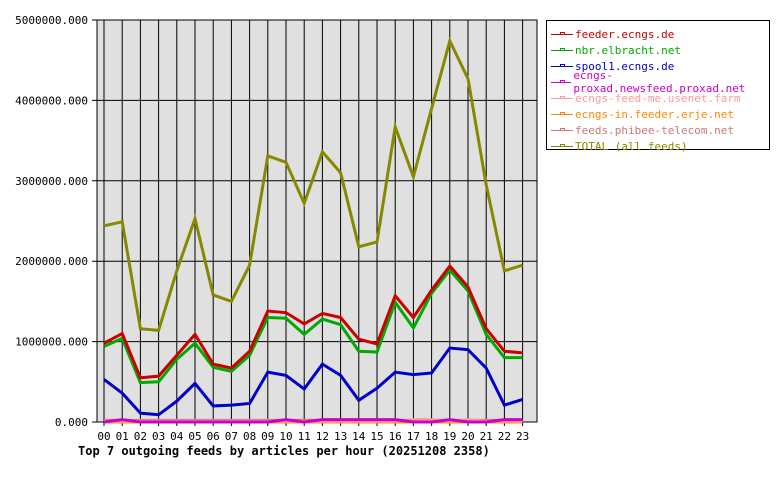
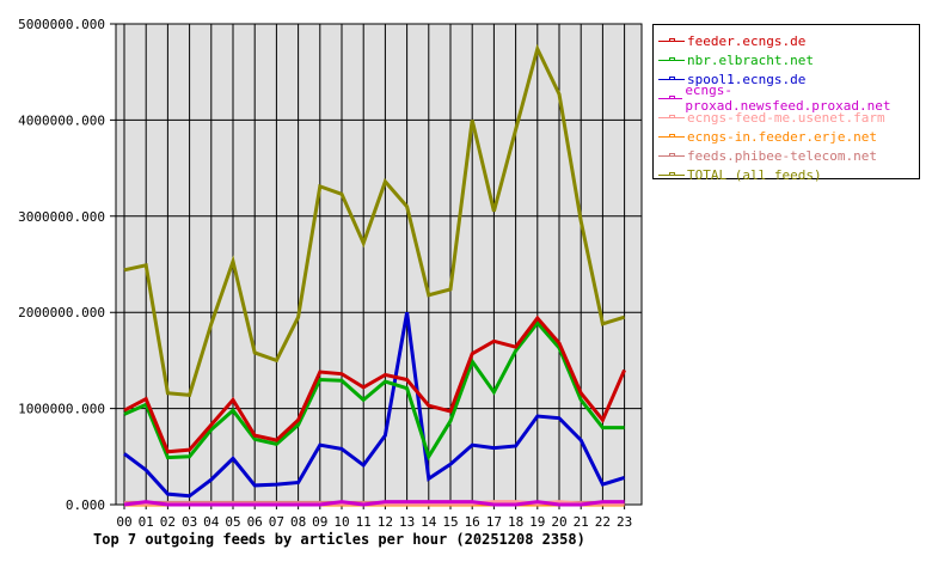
spool1.ecngs.de/13: 600000 -> 2000000
nbr.elbracht.net/14: 900000 -> 500000
TOTAL (all feeds)/16: 3700000 -> 4000000
feeder.ecngs.de/17: 1300000 -> 1700000
feeder.ecngs.de/23: 900000 -> 1400000
